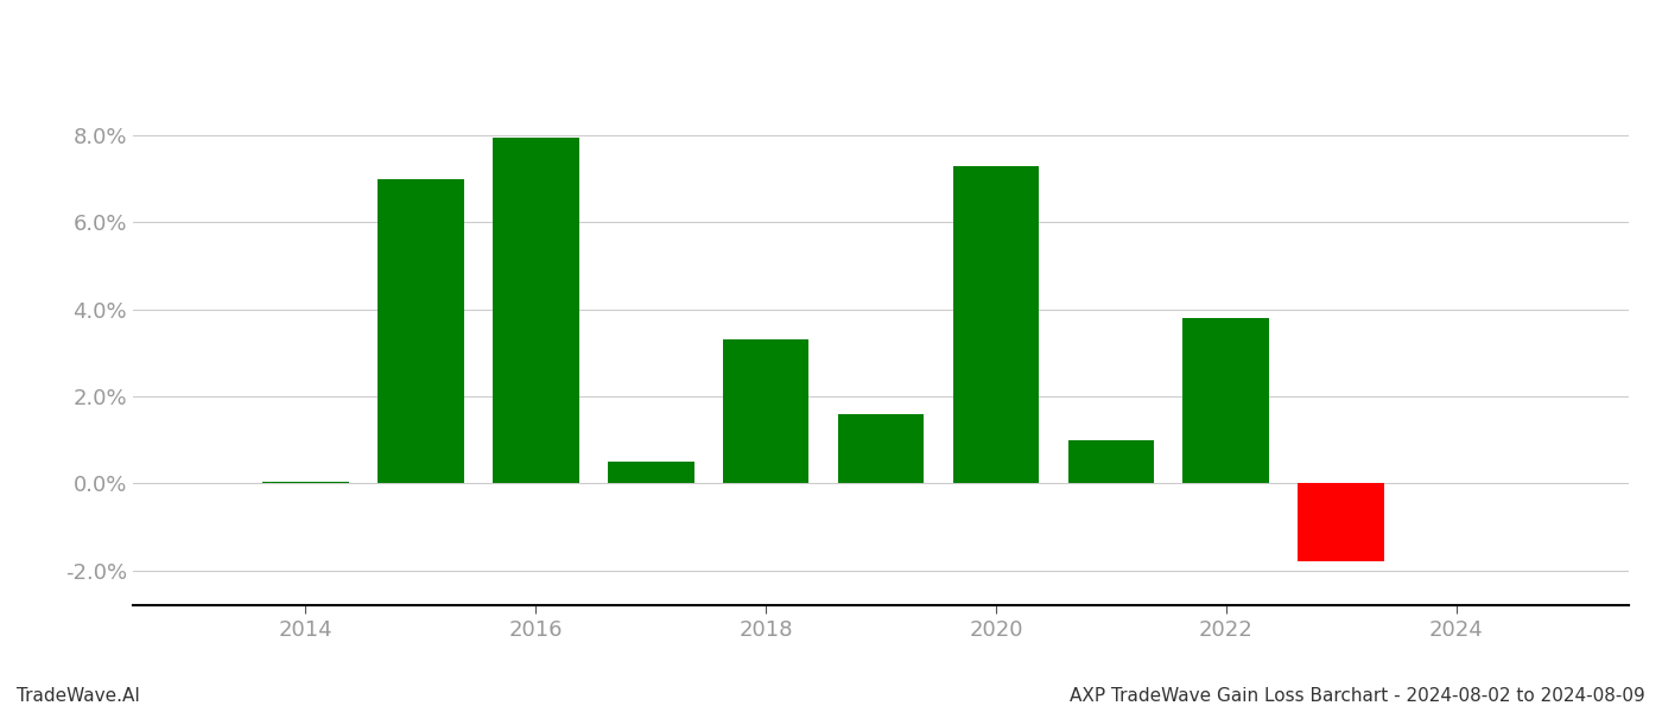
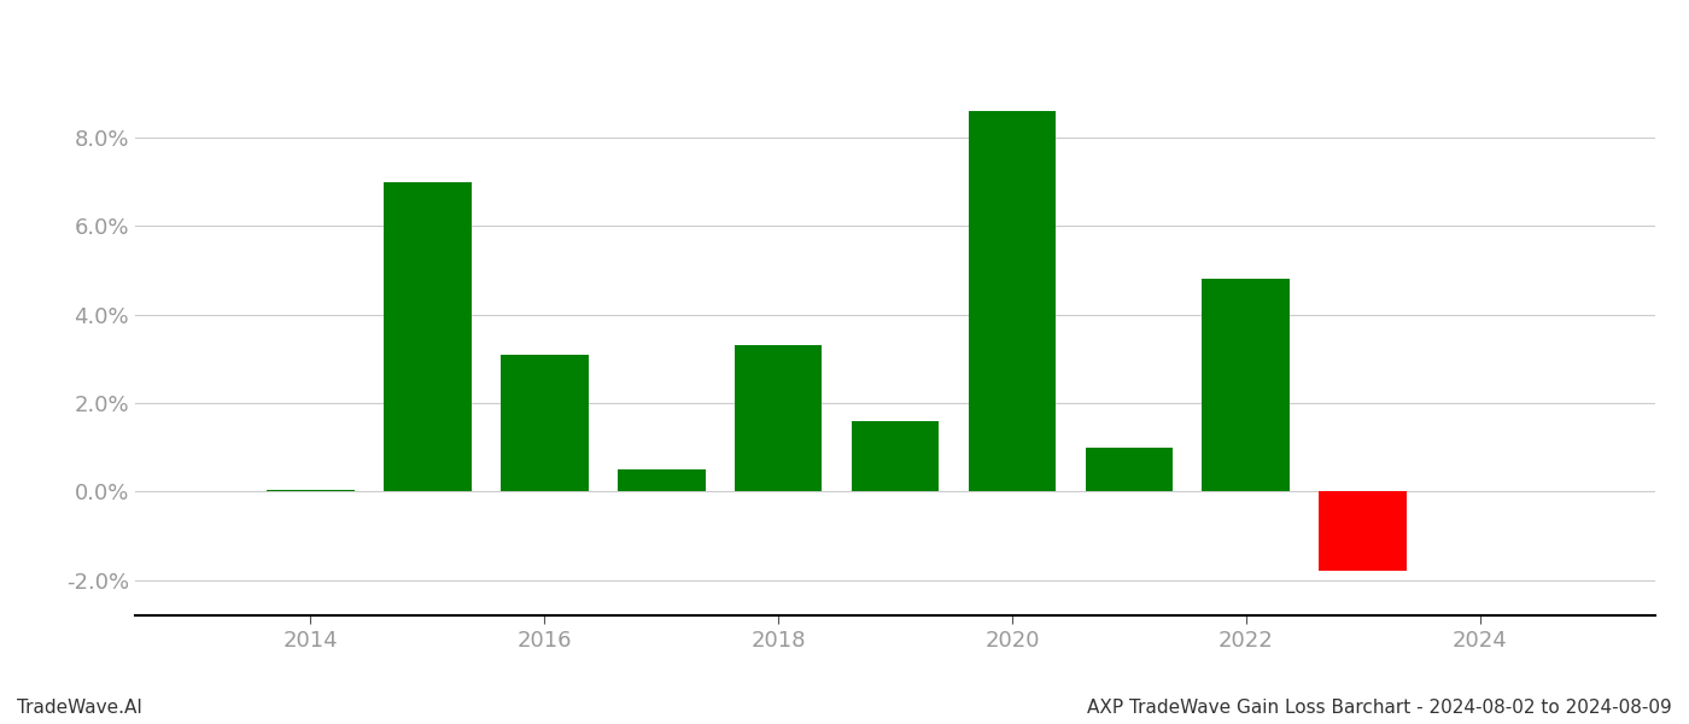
2016: 7.95% -> 3.10%
2020: 7.30% -> 8.60%
2022: 3.80% -> 4.80%
